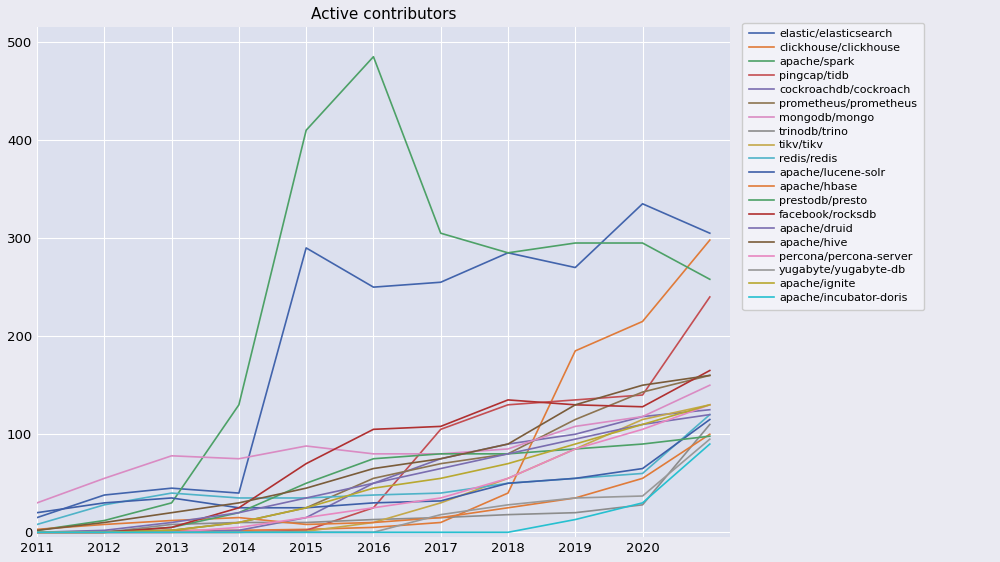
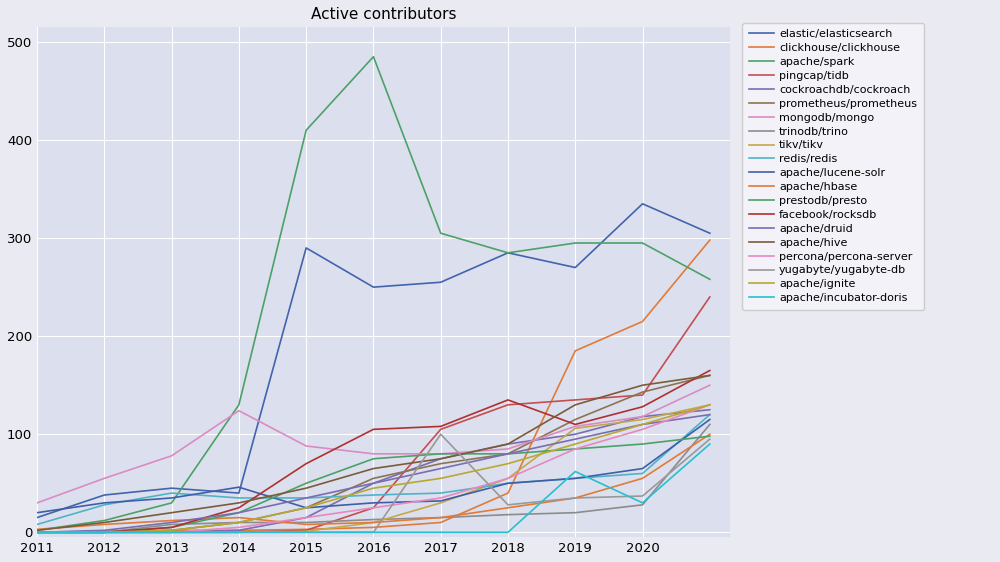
mongodb/mongo/2014: 75 -> 124
apache/lucene-solr/2014: 25 -> 46
yugabyte/yugabyte-db/2017: 18 -> 100
tikv/tikv/2019: 85 -> 106
facebook/rocksdb/2019: 130 -> 110
apache/incubator-doris/2019: 13 -> 62
